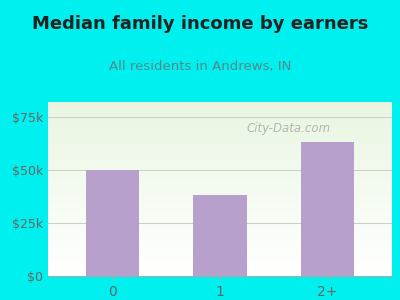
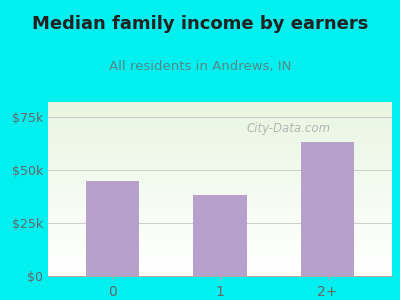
0: $50k -> $45k
